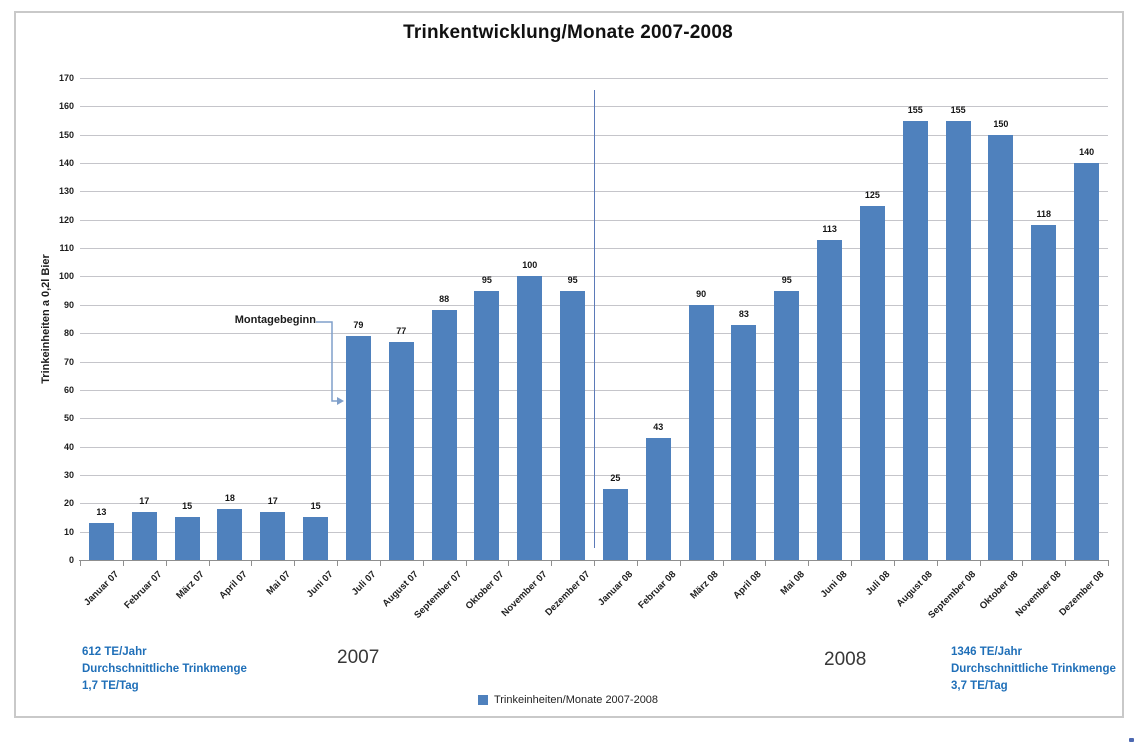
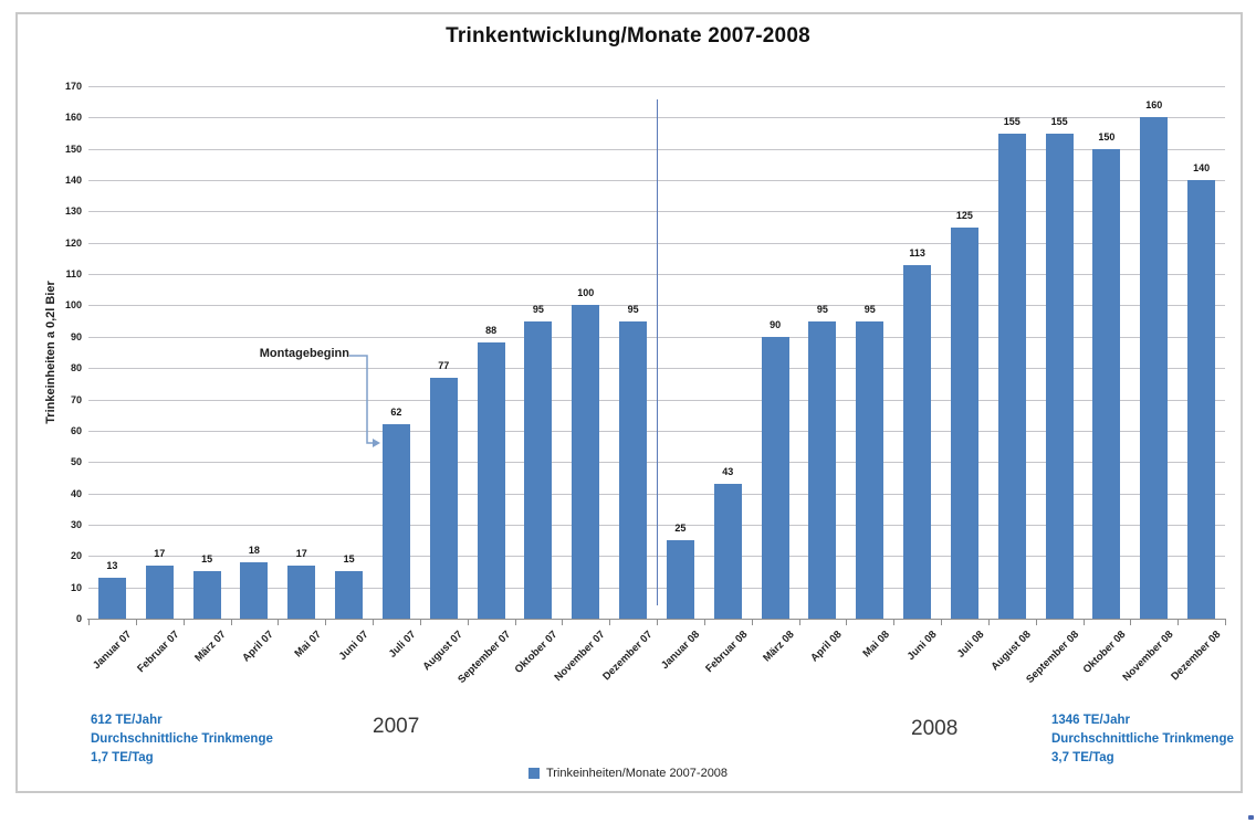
Juli 07: 79 -> 62
April 08: 83 -> 95
November 08: 118 -> 160
